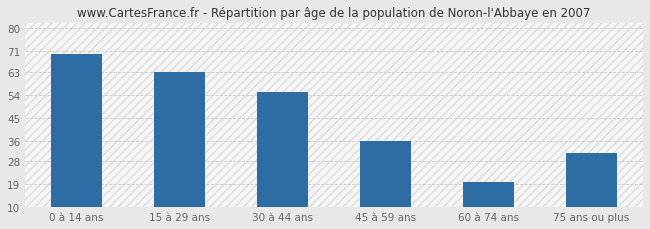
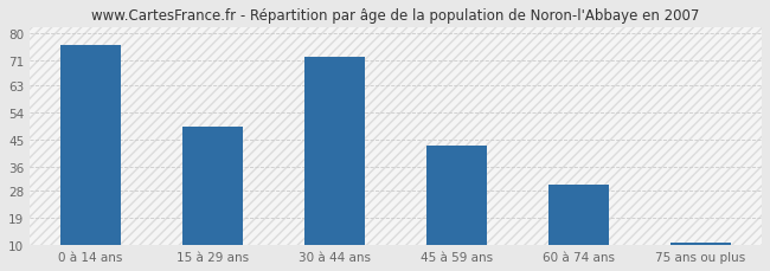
0 à 14 ans: 70 -> 76
15 à 29 ans: 63 -> 49
30 à 44 ans: 55 -> 72
45 à 59 ans: 36 -> 43
60 à 74 ans: 20 -> 30
75 ans ou plus: 31 -> 11
